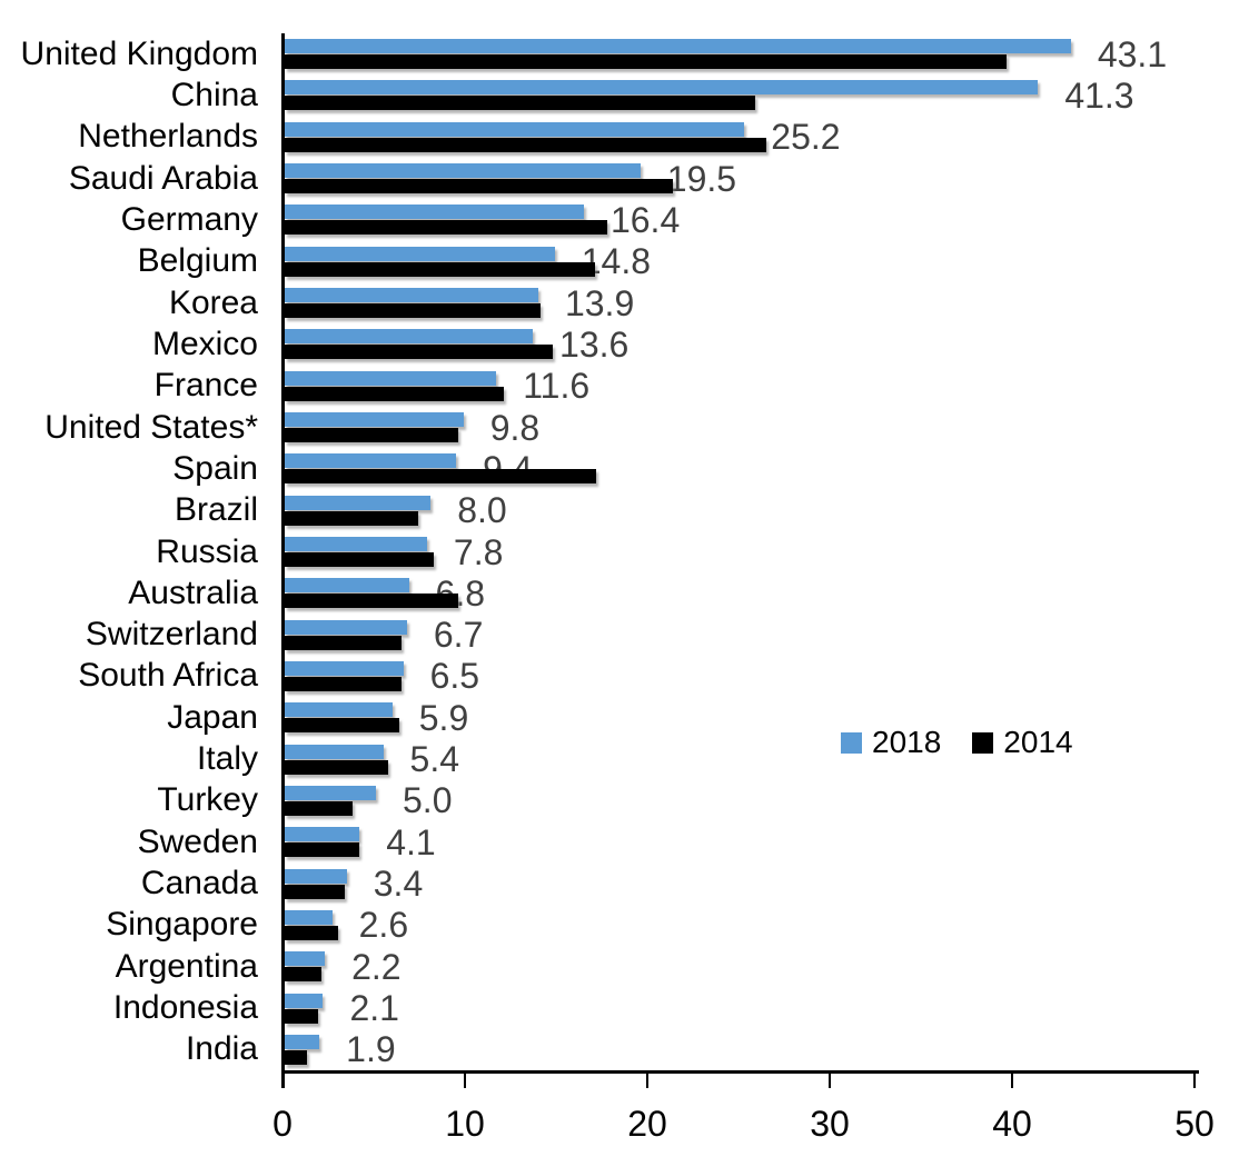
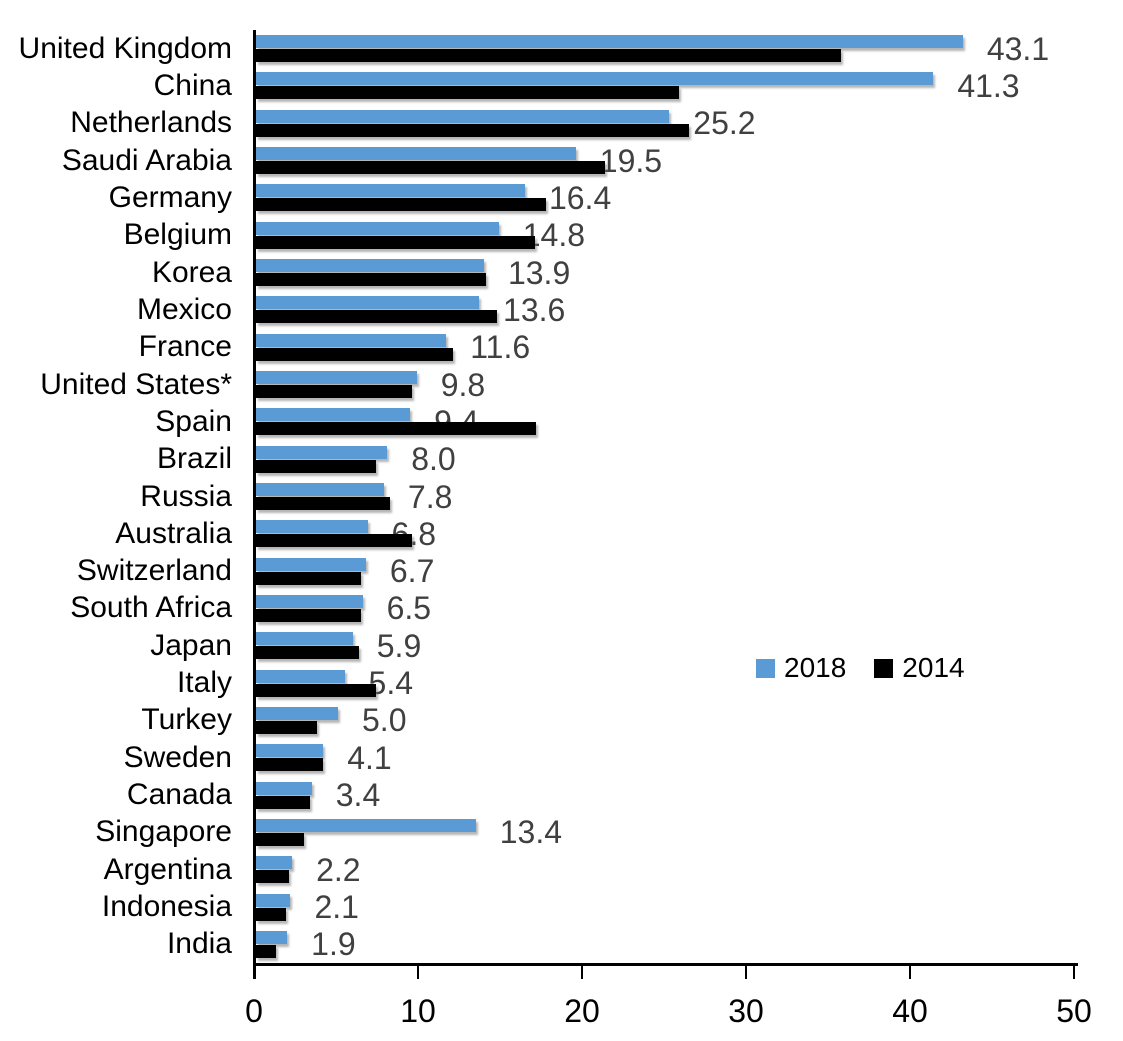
2014/United Kingdom: 39.6 -> 35.7
2014/Italy: 5.7 -> 7.3
2018/Singapore: 2.6 -> 13.4
